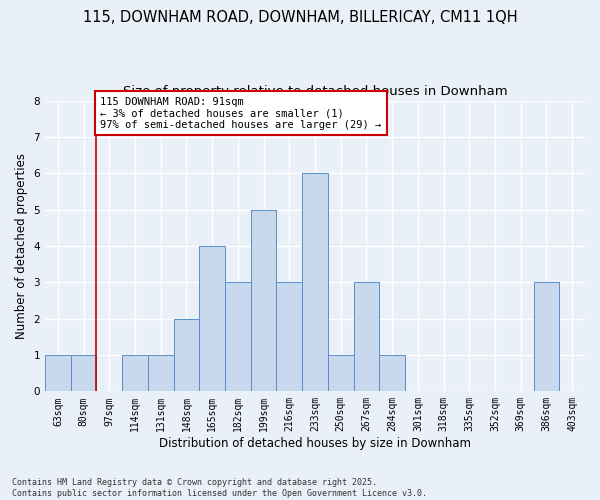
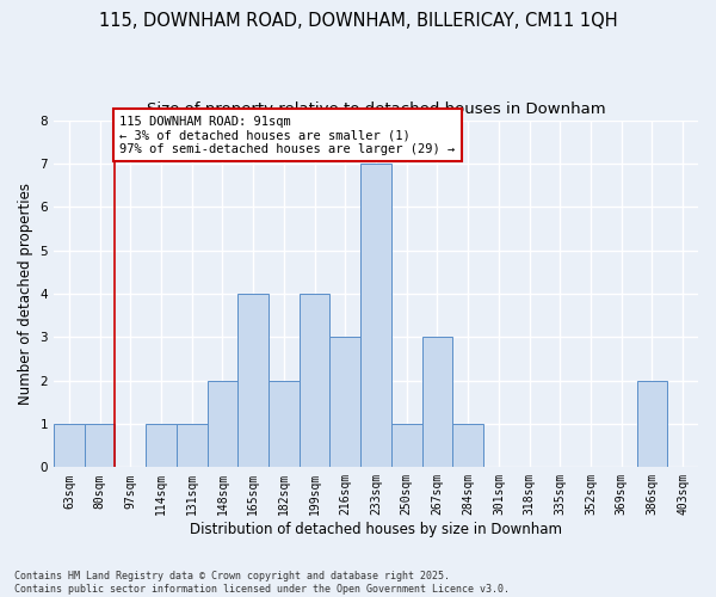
182sqm: 3 -> 2
199sqm: 5 -> 4
233sqm: 6 -> 7
386sqm: 3 -> 2
